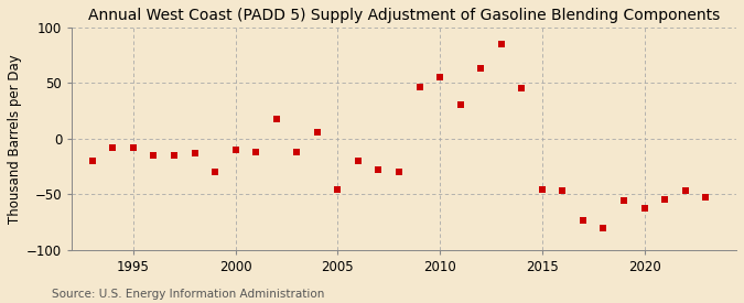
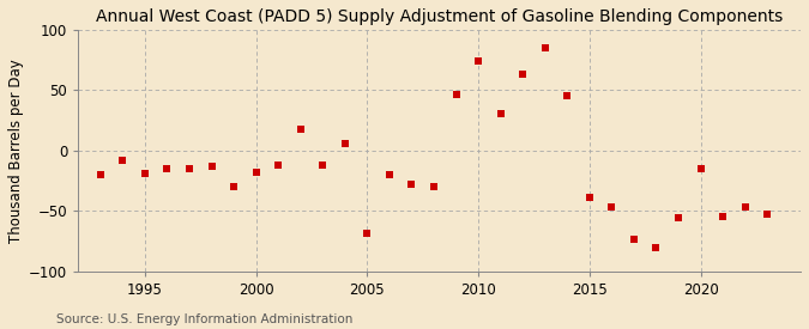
1995: -8 -> -19
2000: -10 -> -18
2005: -46 -> -69
2010: 55 -> 74
2015: -46 -> -39
2020: -63 -> -15
